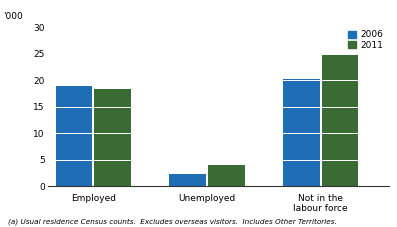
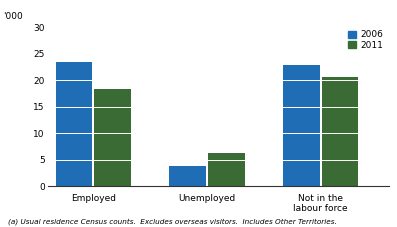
2006/Employed: 19.0 -> 23.4
2006/Unemployed: 2.2 -> 3.8
2011/Unemployed: 4.0 -> 6.2
2006/Not in the labour force: 20.2 -> 22.8
2011/Not in the labour force: 25.0 -> 20.6
